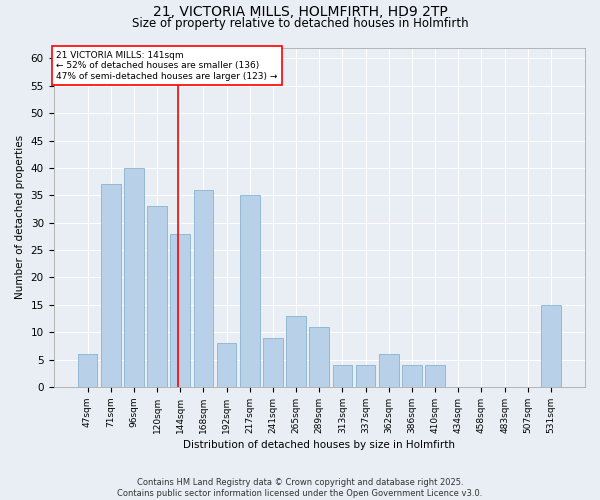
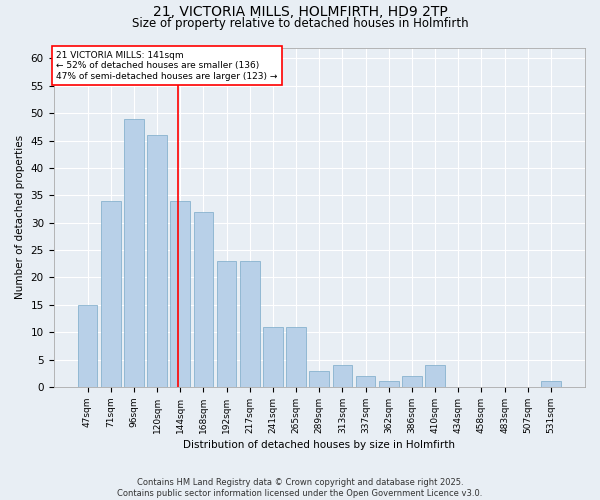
47sqm: 6 -> 15
71sqm: 37 -> 34
96sqm: 40 -> 49
120sqm: 33 -> 46
144sqm: 28 -> 34
168sqm: 36 -> 32
192sqm: 8 -> 23
217sqm: 35 -> 23
241sqm: 9 -> 11
265sqm: 13 -> 11
289sqm: 11 -> 3
337sqm: 4 -> 2
362sqm: 6 -> 1
386sqm: 4 -> 2
531sqm: 15 -> 1
